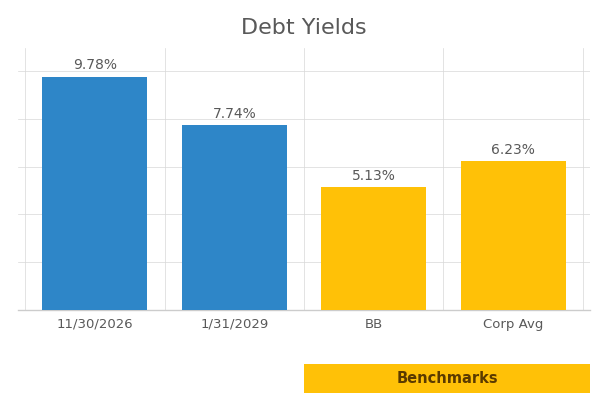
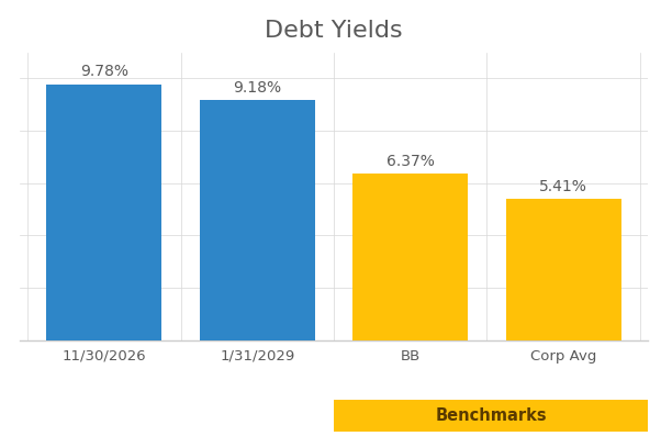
1/31/2029: 7.74% -> 9.18%
BB: 5.13% -> 6.37%
Corp Avg: 6.23% -> 5.41%
